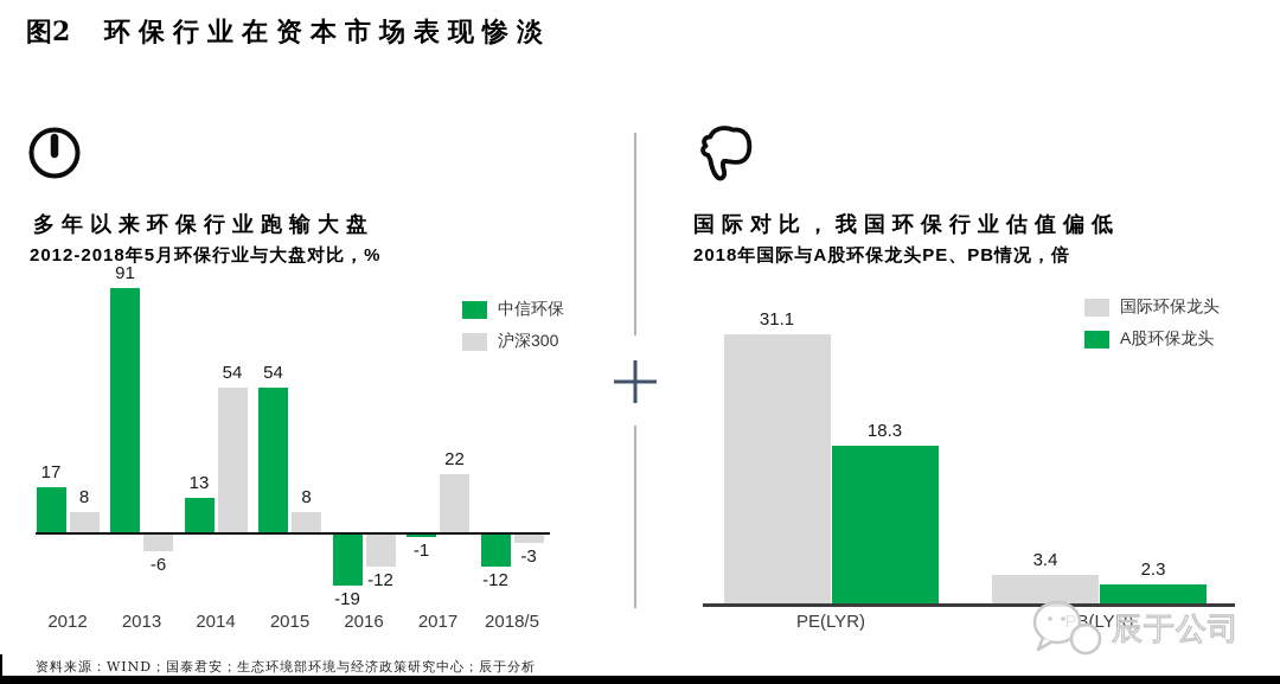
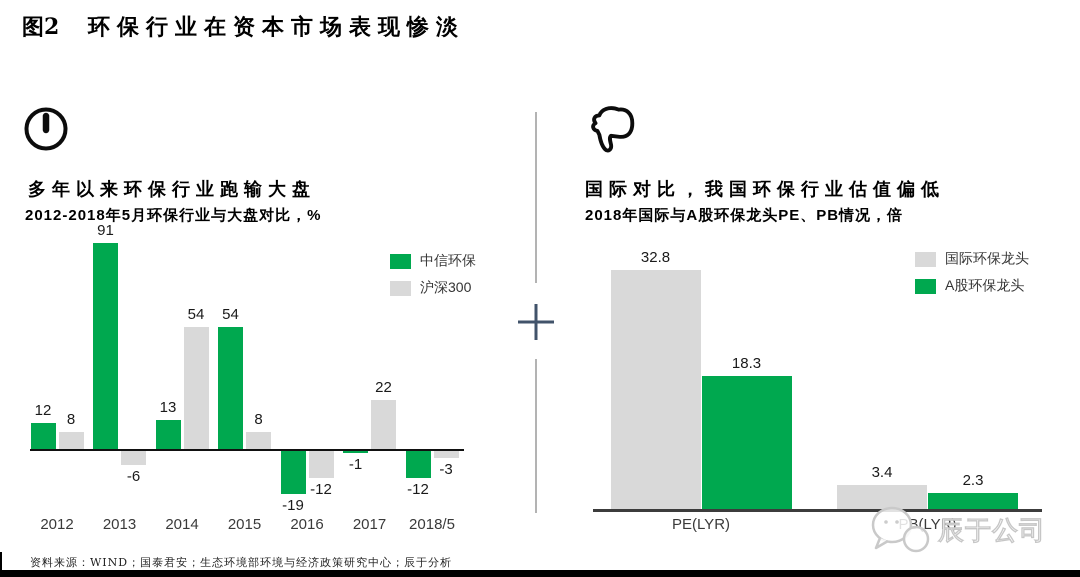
多年以来环保行业跑输大盘/中信环保/2012: 17 -> 12
国际对比，我国环保行业估值偏低/国际环保龙头/PE(LYR): 31.1 -> 32.8
